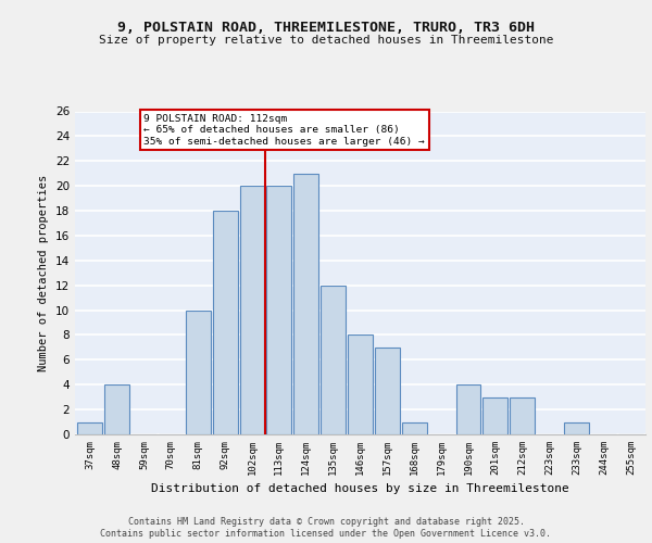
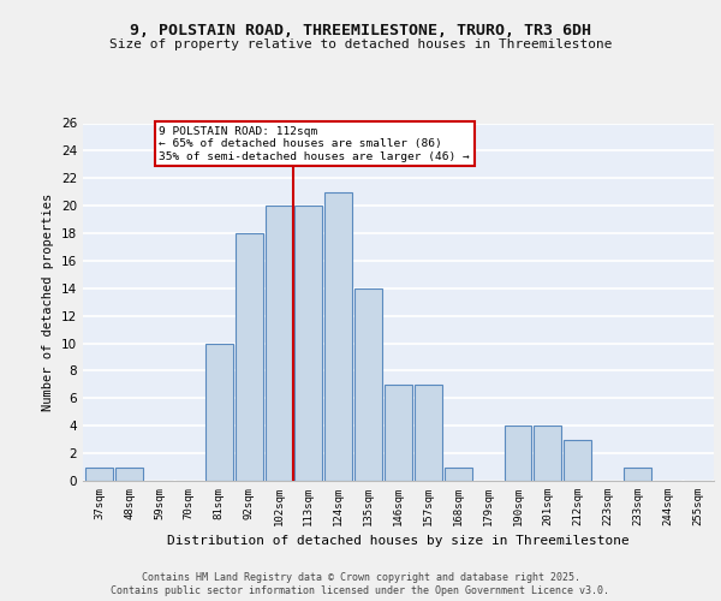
48sqm: 4 -> 1
135sqm: 12 -> 14
146sqm: 8 -> 7
201sqm: 3 -> 4
